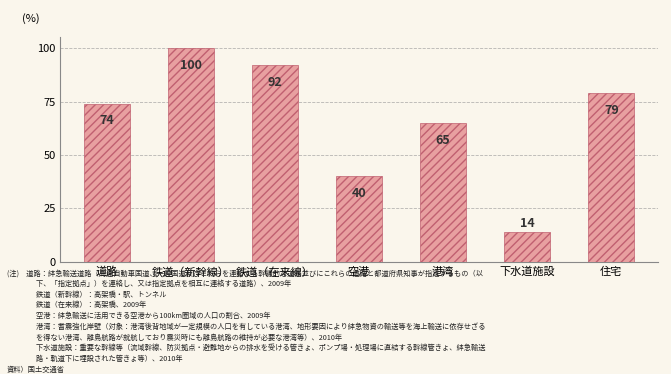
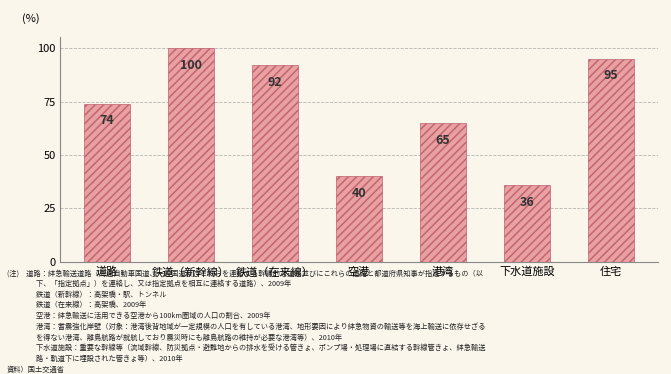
下水道施設: 14 -> 36
住宅: 79 -> 95
